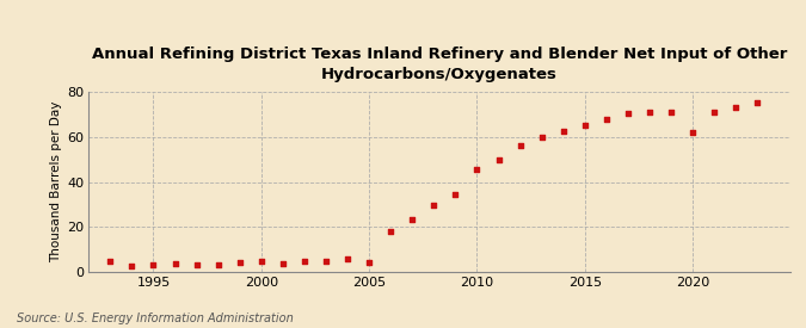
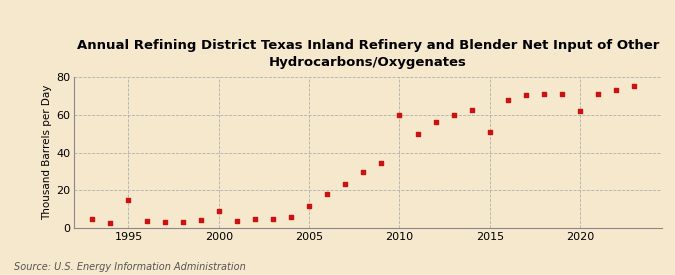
1995: 4 -> 15
2000: 5 -> 9
2005: 4 -> 12
2010: 46 -> 60
2015: 65 -> 51
